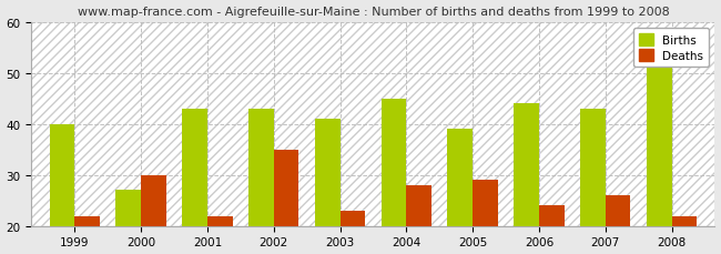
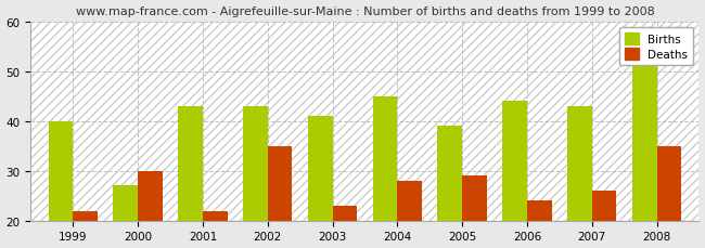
Deaths/2008: 22 -> 35
